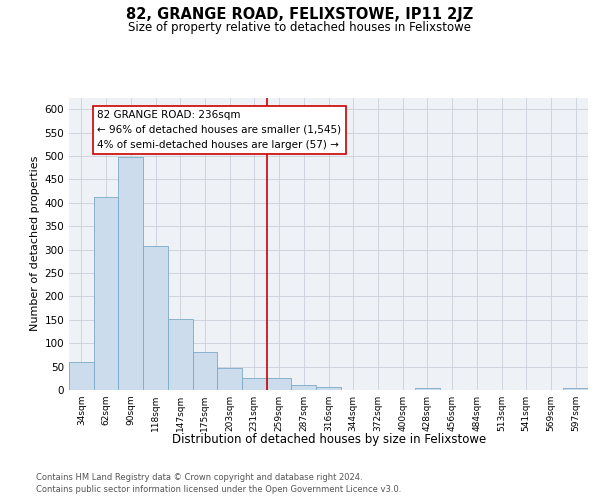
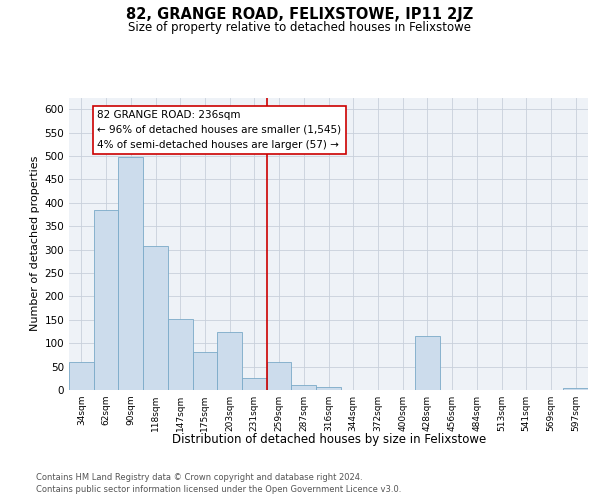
62sqm: 413 -> 385
203sqm: 47 -> 125
259sqm: 25 -> 60
428sqm: 5 -> 115
